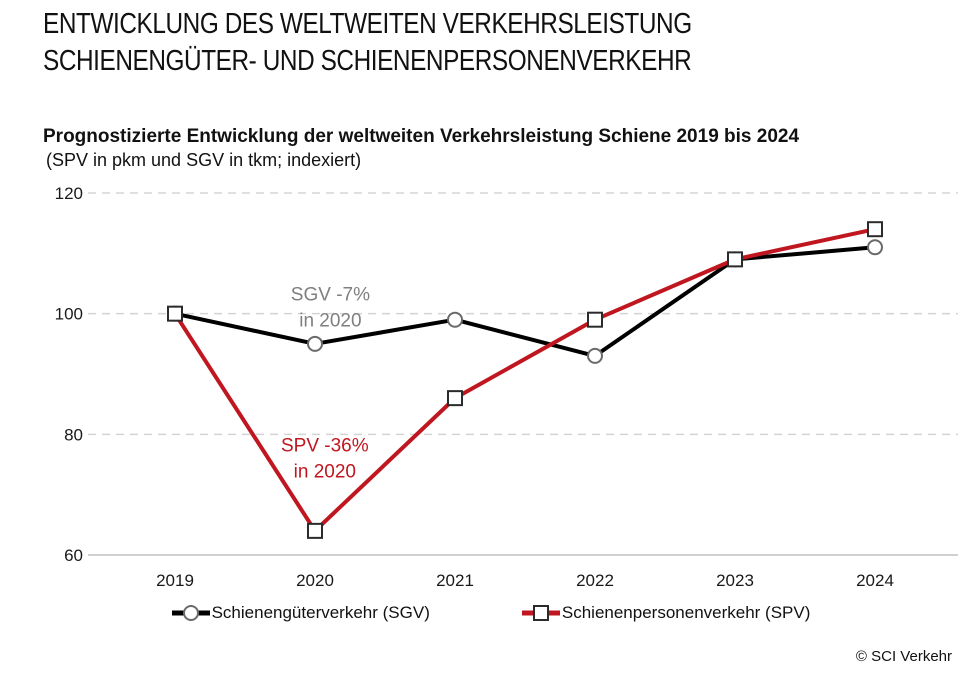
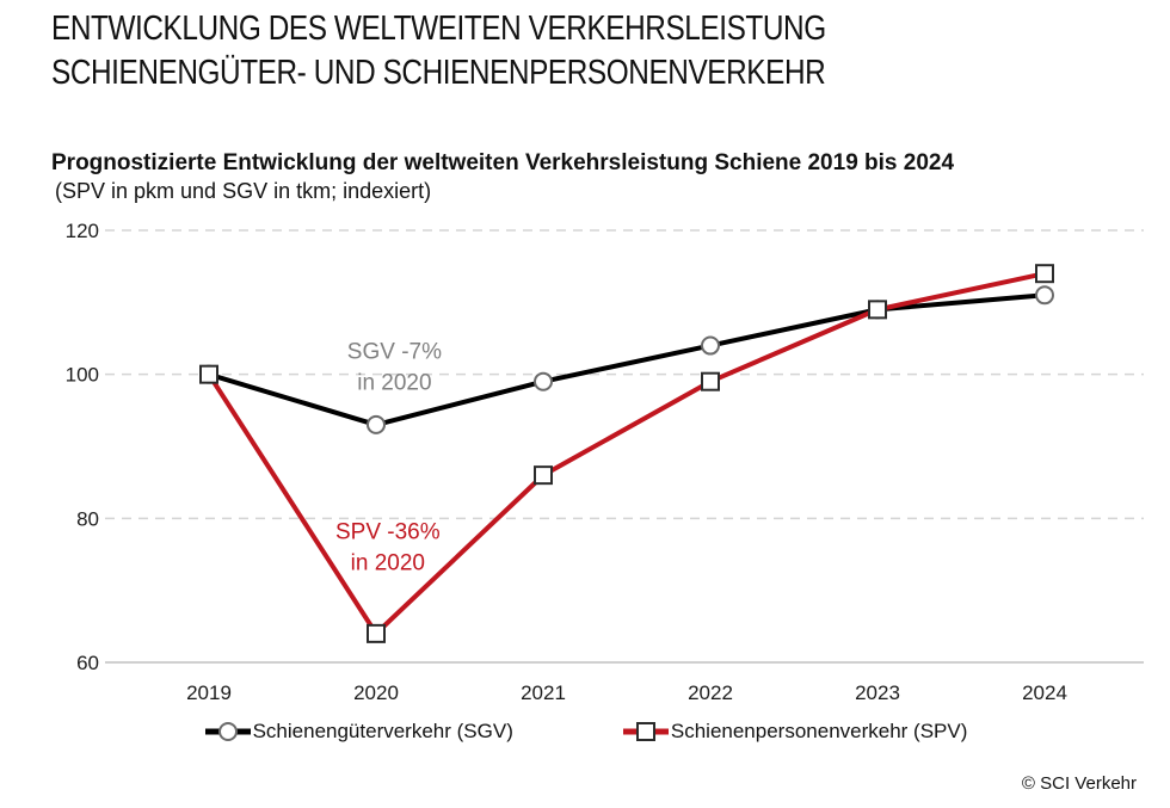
Schienengüterverkehr (SGV)/2020: 95 -> 93
Schienengüterverkehr (SGV)/2022: 93 -> 104
